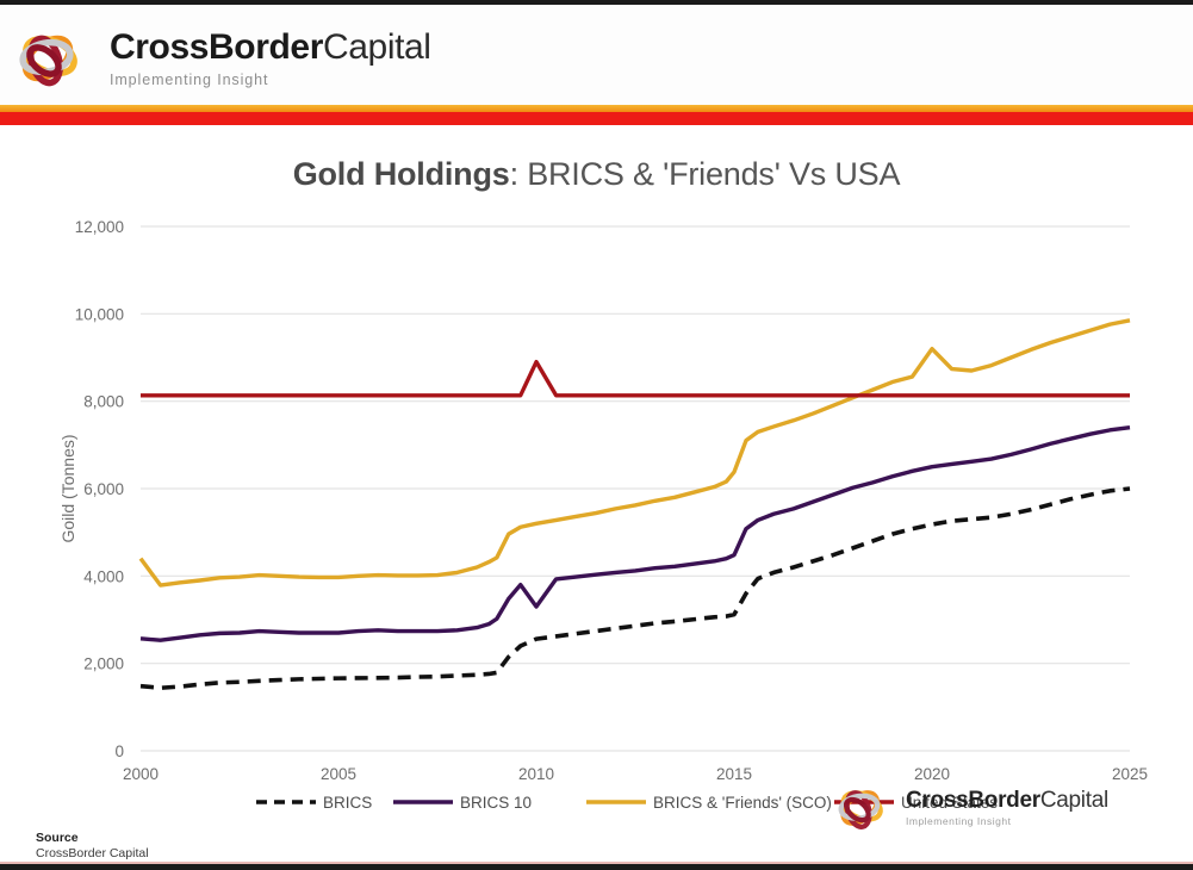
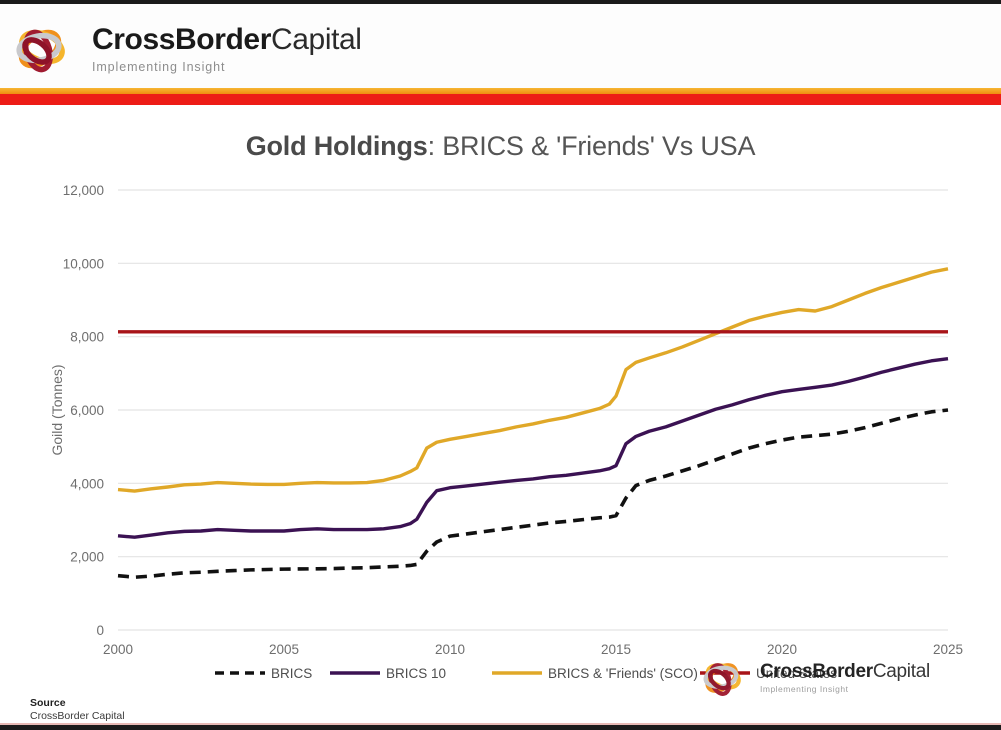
BRICS & 'Friends' (SCO)/2000: 4400 -> 3800
BRICS 10/2010: 3300 -> 3900
United States/2010: 8900 -> 8100
BRICS & 'Friends' (SCO)/2020: 9200 -> 8700
